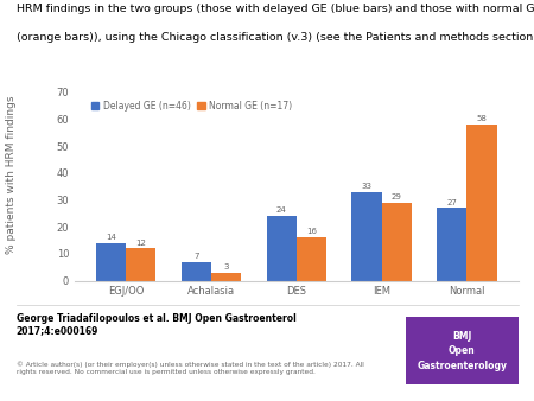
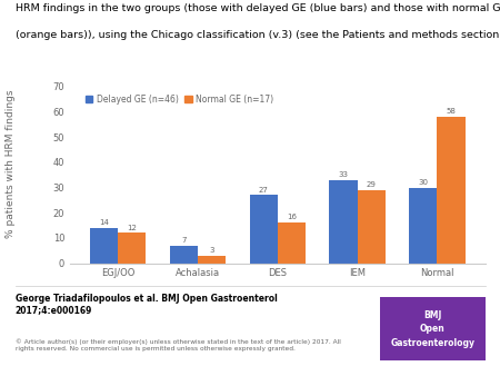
Delayed GE (n=46)/DES: 24 -> 27
Delayed GE (n=46)/Normal: 27 -> 30
